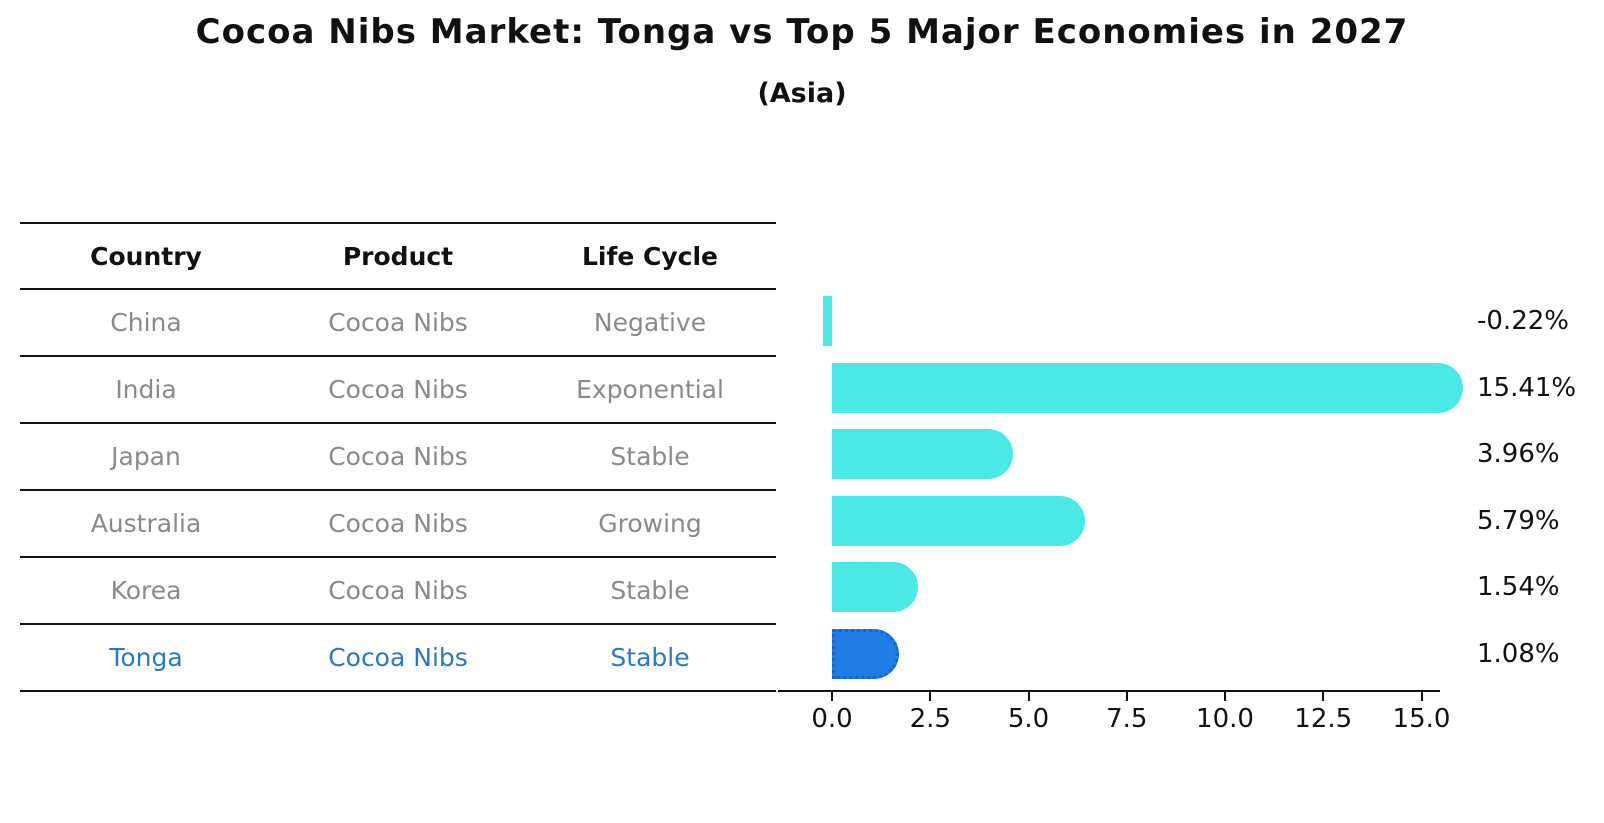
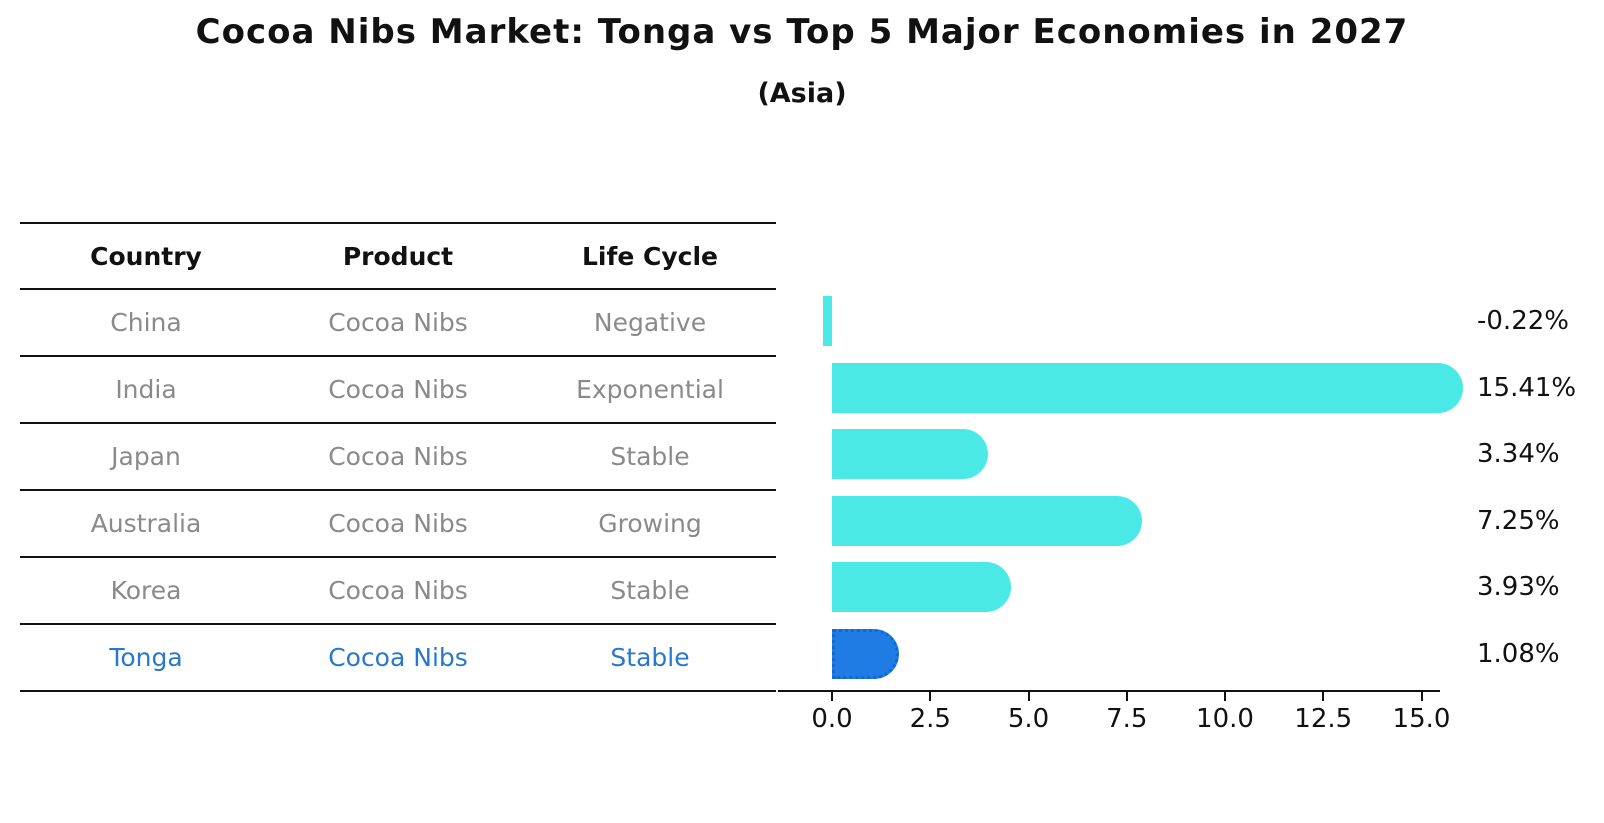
Japan: 3.96% -> 3.34%
Australia: 5.79% -> 7.25%
Korea: 1.54% -> 3.93%
